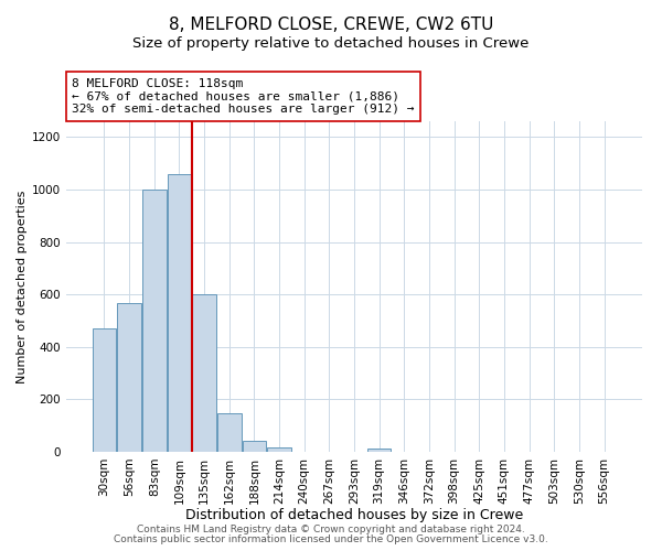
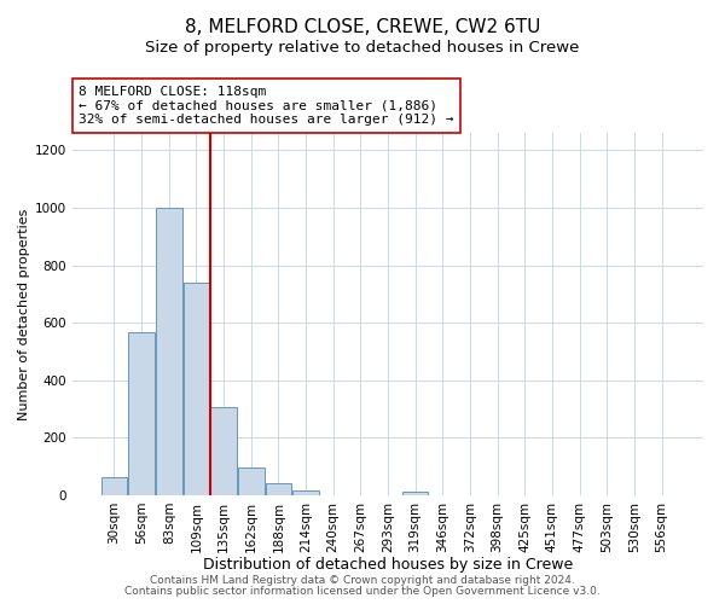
30sqm: 470 -> 65
109sqm: 1060 -> 740
135sqm: 600 -> 308
162sqm: 145 -> 95
